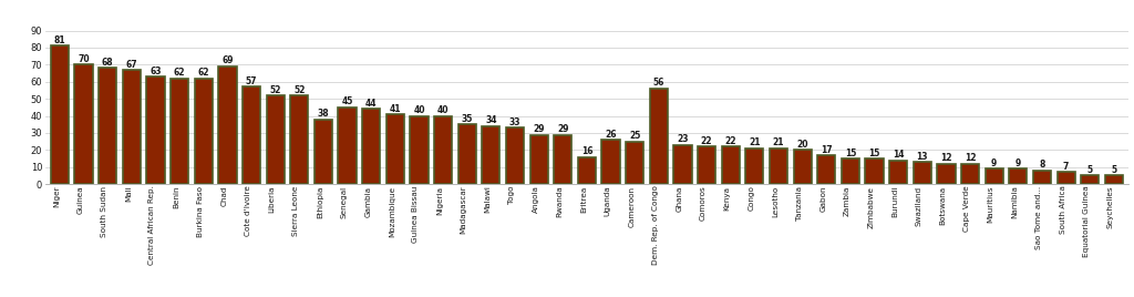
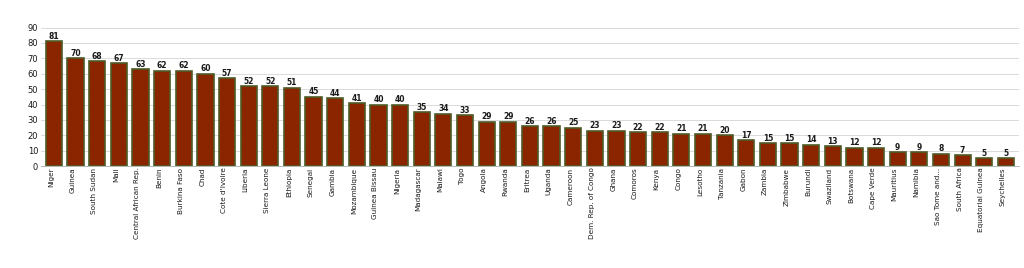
Chad: 69 -> 60
Ethiopia: 38 -> 51
Eritrea: 16 -> 26
Dem. Rep. of Congo: 56 -> 23
